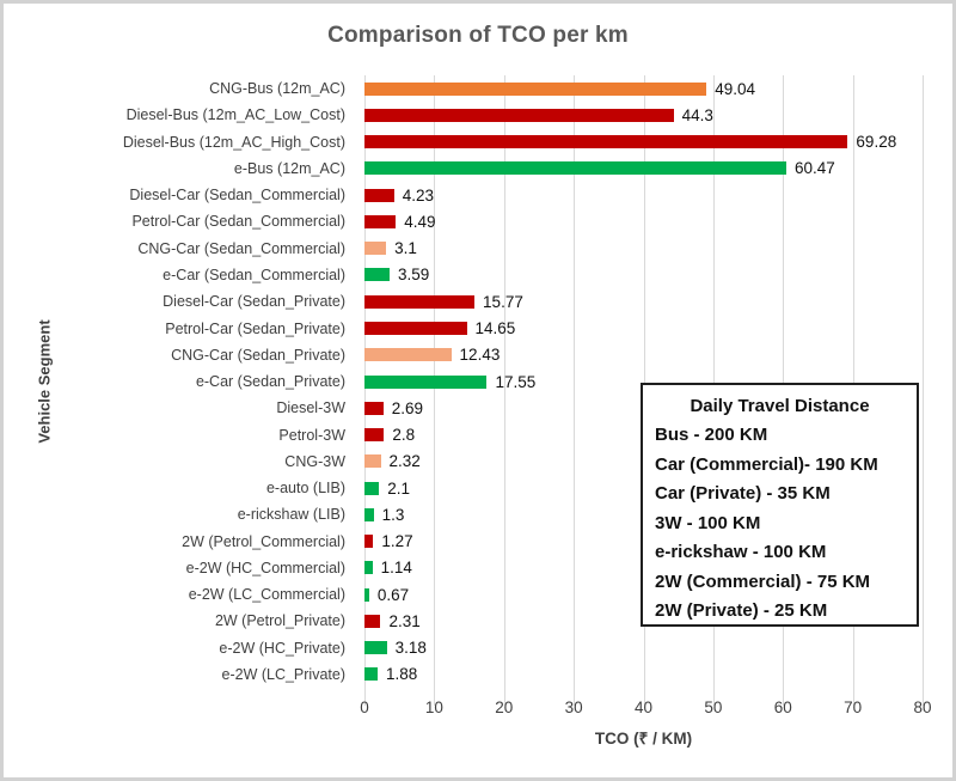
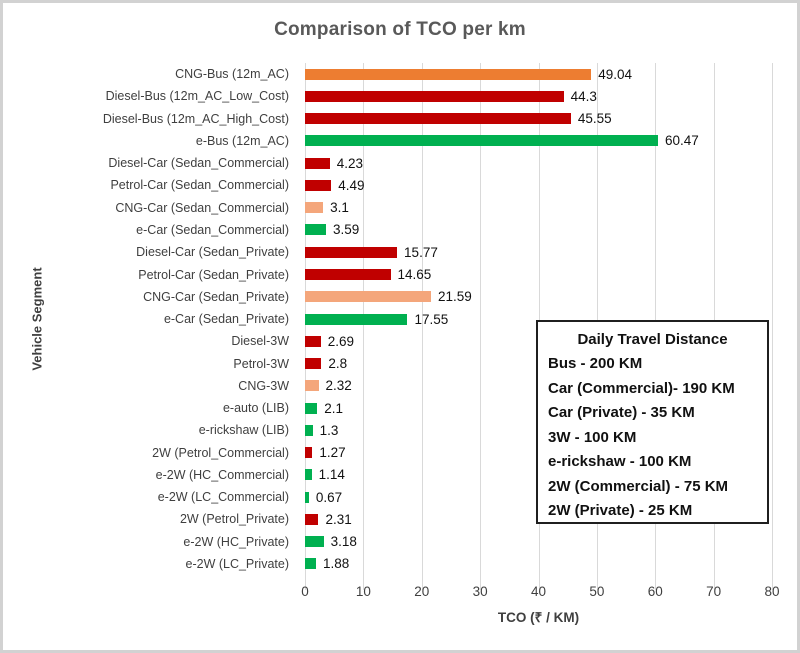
Diesel-Bus (12m_AC_High_Cost): 69.28 -> 45.55
CNG-Car (Sedan_Private): 12.43 -> 21.59
